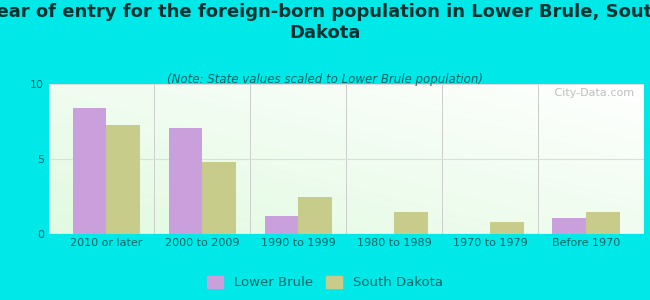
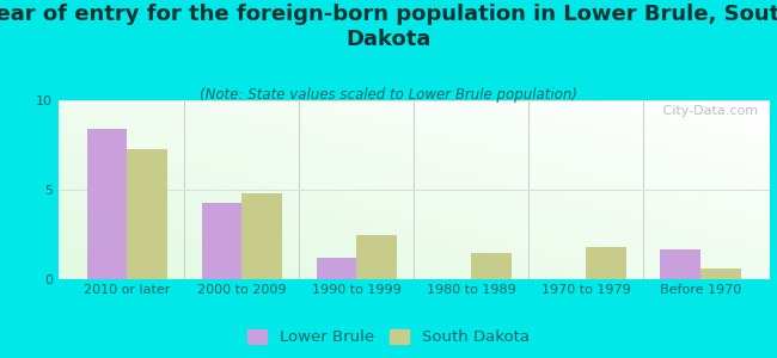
Lower Brule/2000 to 2009: 7.1 -> 4.3
South Dakota/1970 to 1979: 0.8 -> 1.8
Lower Brule/Before 1970: 1.1 -> 1.7
South Dakota/Before 1970: 1.5 -> 0.6
